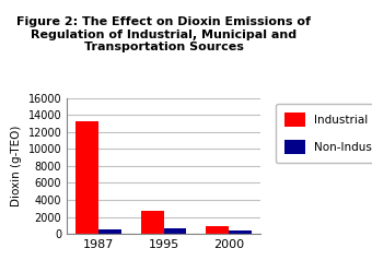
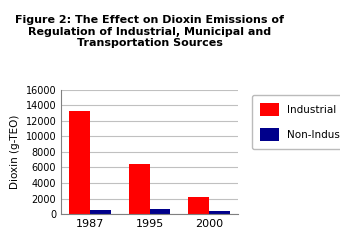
Industrial/1995: 2700 -> 6400
Industrial/2000: 900 -> 2200
